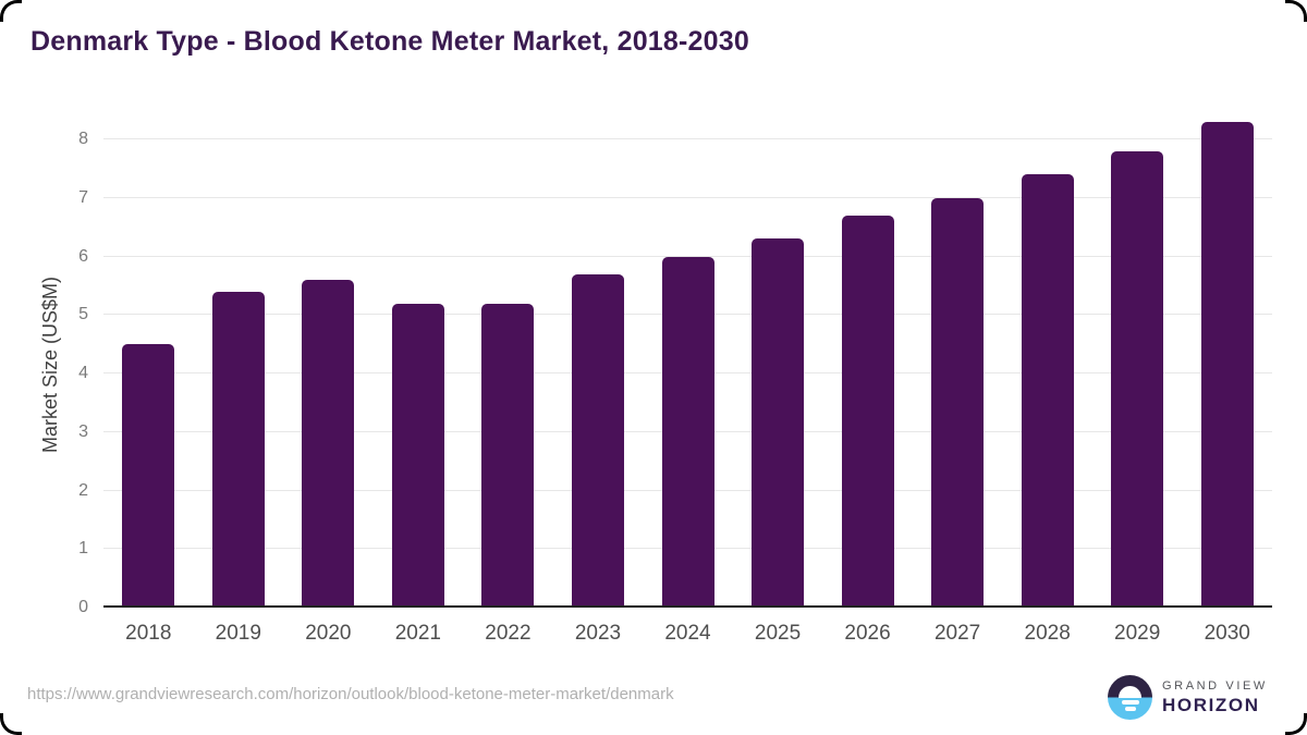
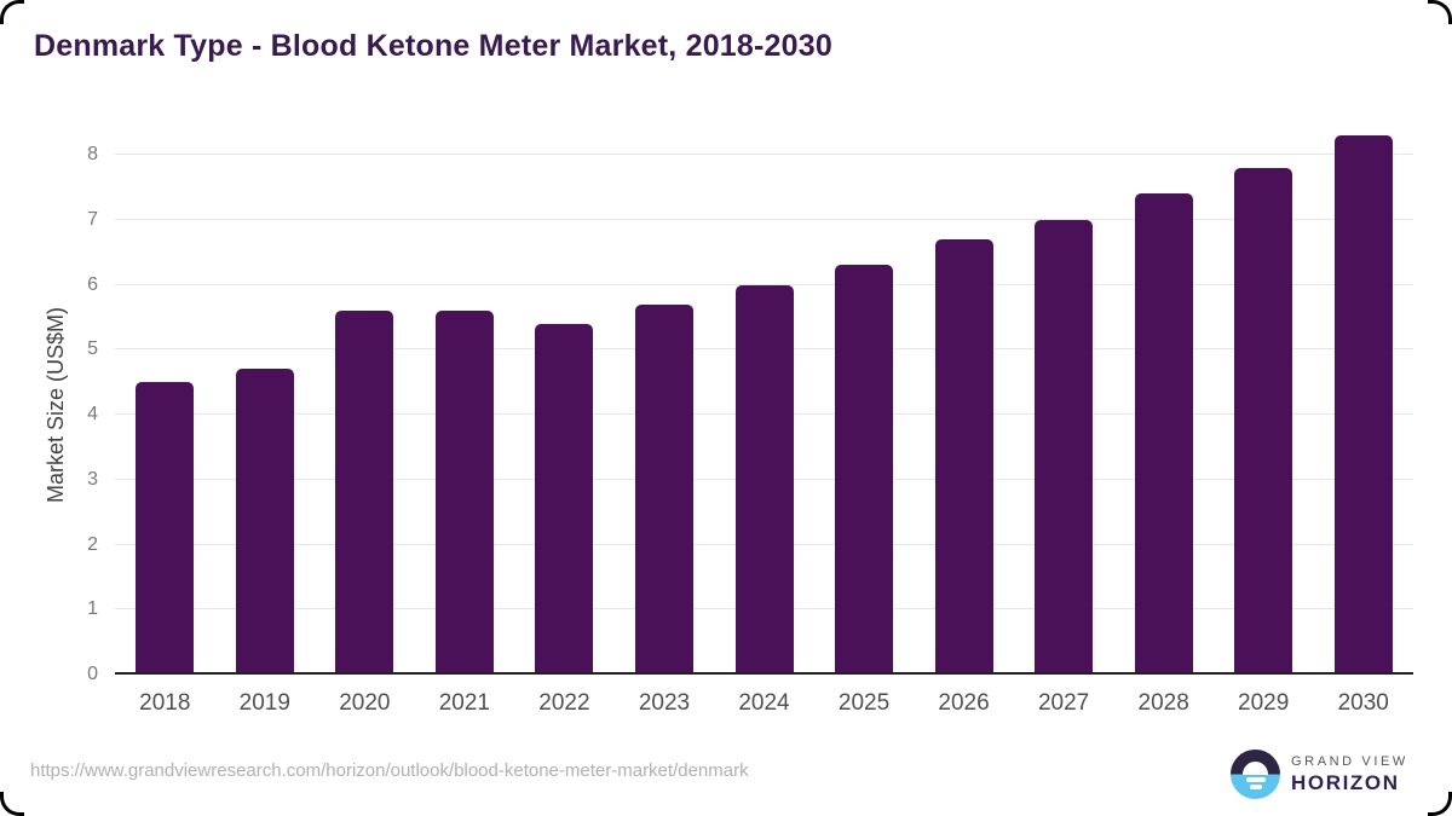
2019: 5.4 -> 4.7
2021: 5.2 -> 5.6
2022: 5.2 -> 5.4
